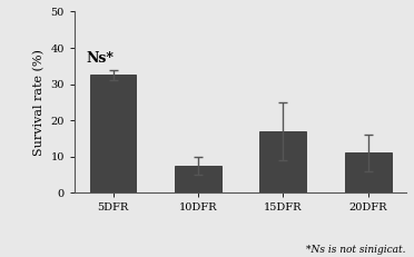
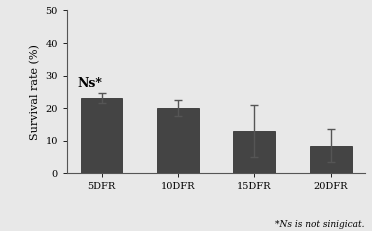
5DFR: 32.5 -> 23.2
10DFR: 7.5 -> 20.0
15DFR: 17.0 -> 13.0
20DFR: 11.0 -> 8.5
